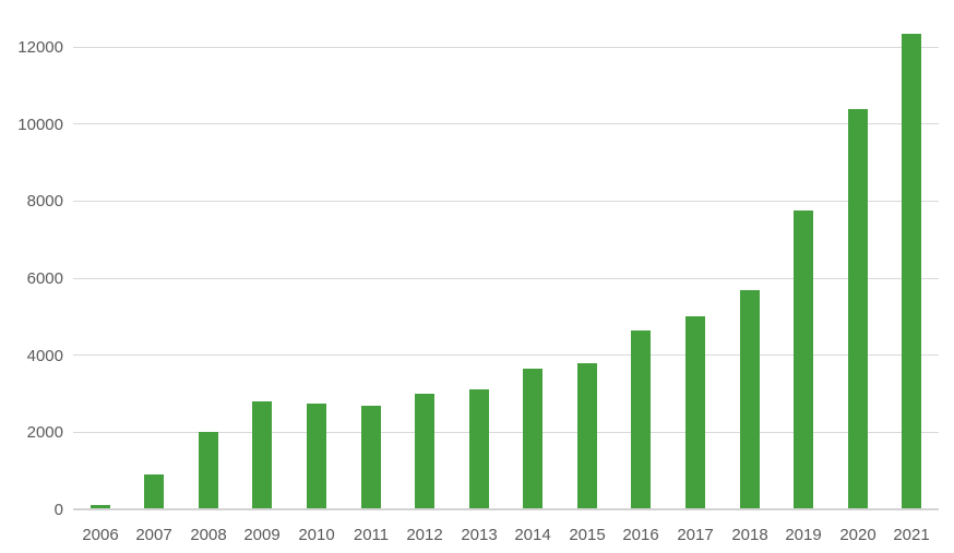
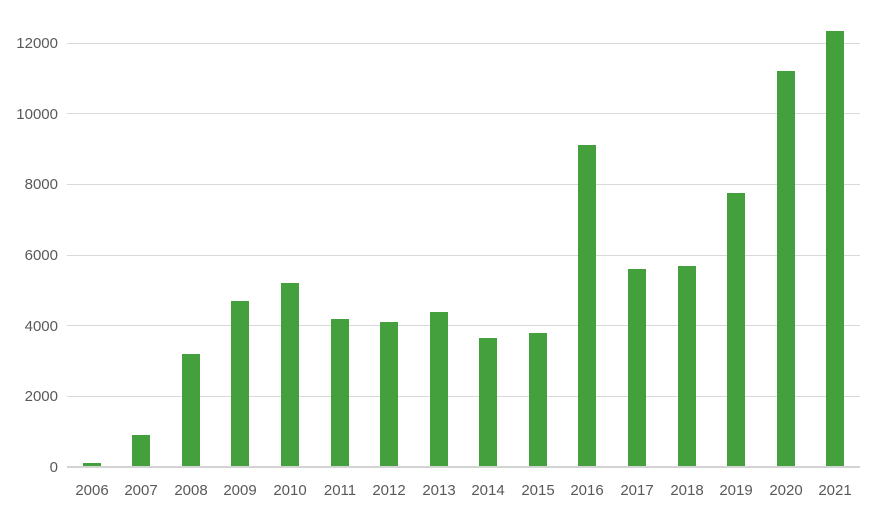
2008: 2000 -> 3200
2009: 2800 -> 4700
2010: 2800 -> 5200
2011: 2700 -> 4200
2012: 3000 -> 4100
2013: 3100 -> 4400
2016: 4600 -> 9100
2017: 5000 -> 5600
2020: 10400 -> 11200
